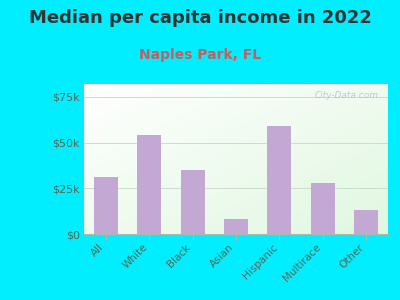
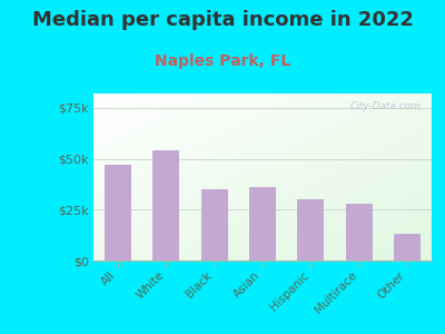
All: $31k -> $47k
Asian: $8k -> $36k
Hispanic: $59k -> $30k
